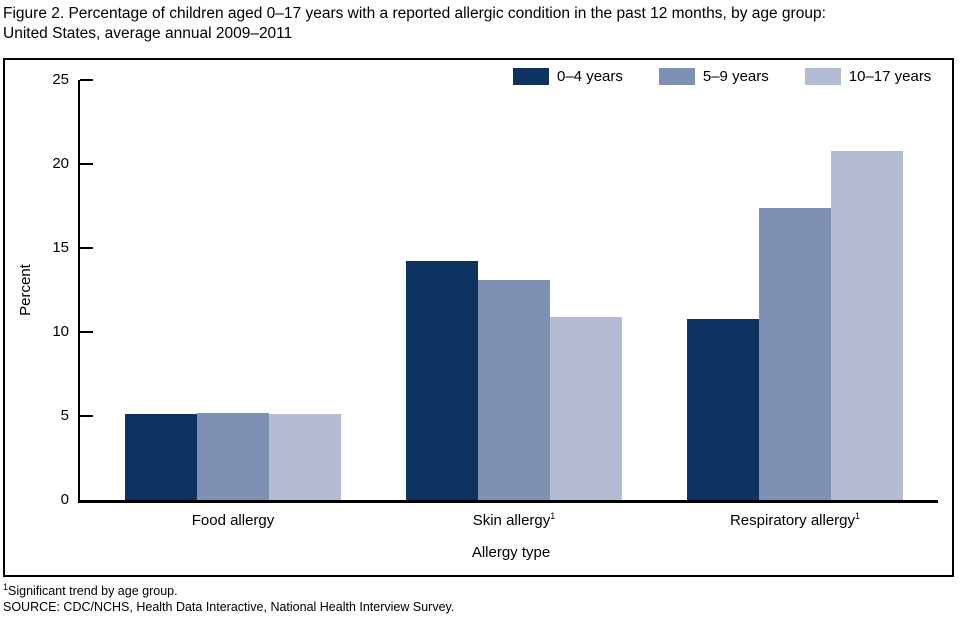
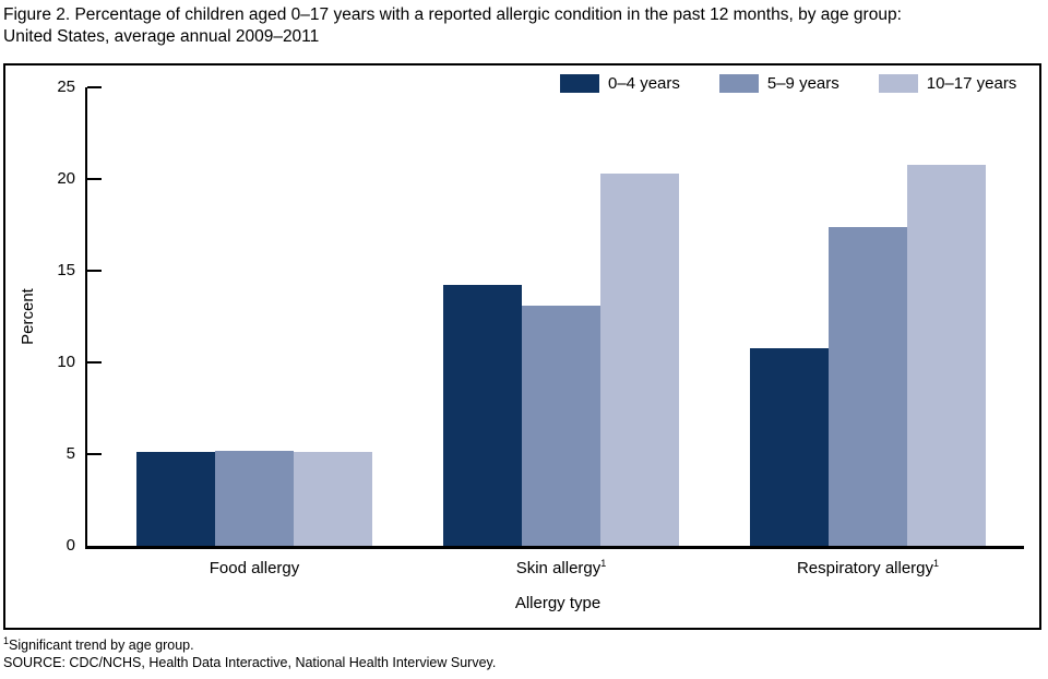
10–17 years/Skin allergy: 10.9 -> 20.3
